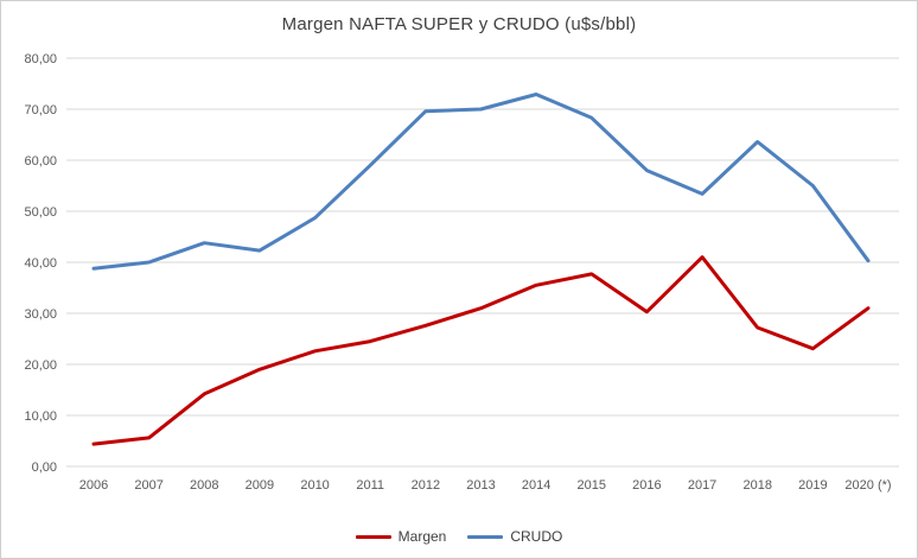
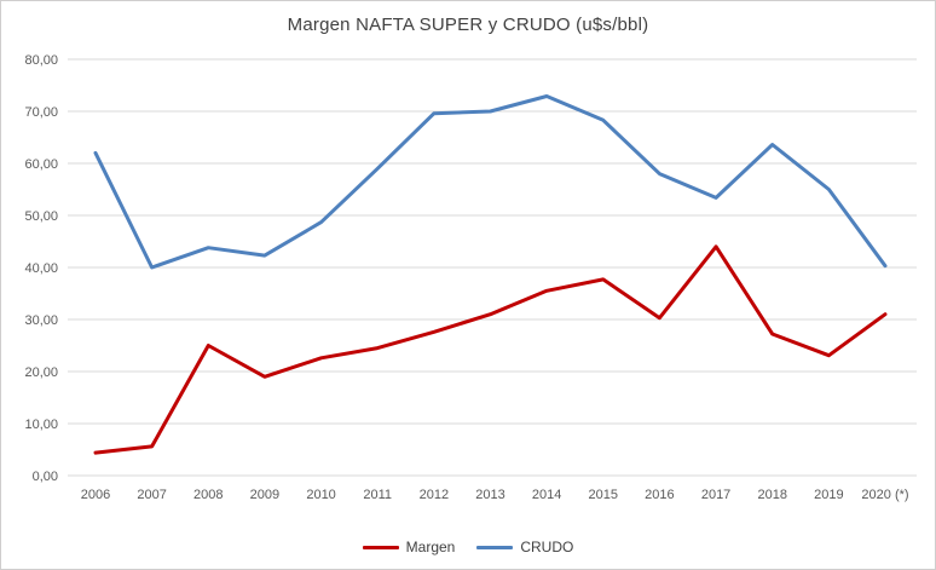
CRUDO/2006: 39 -> 62
Margen/2008: 14 -> 25
Margen/2017: 41 -> 44
